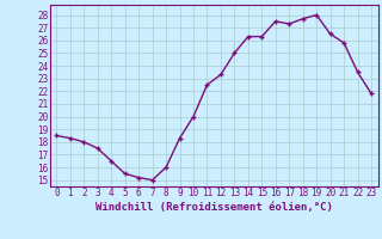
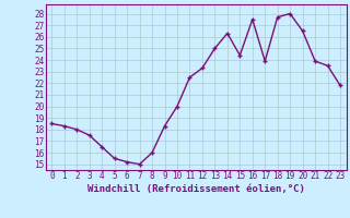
15: 26.3 -> 24.4
17: 27.3 -> 23.9
21: 25.8 -> 23.9
